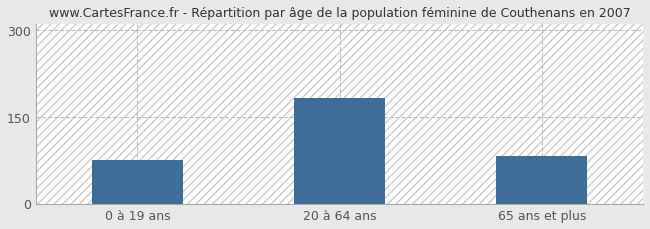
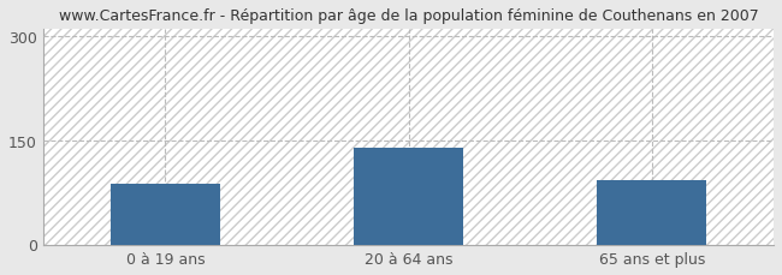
0 à 19 ans: 75 -> 88
20 à 64 ans: 182 -> 140
65 ans et plus: 82 -> 92
